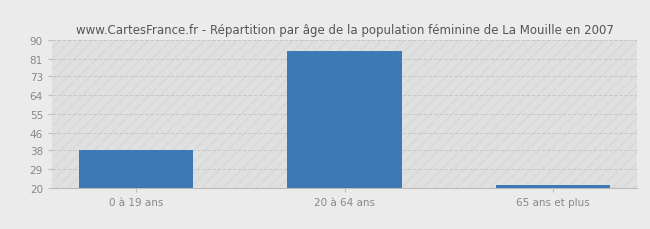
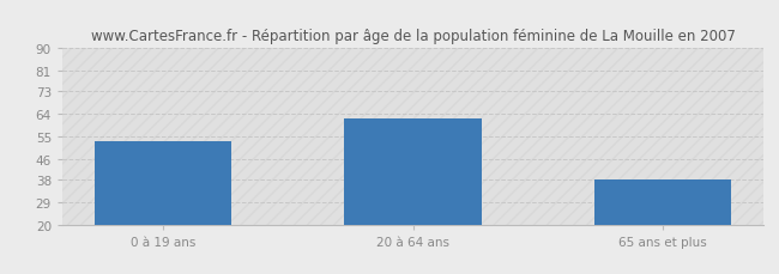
0 à 19 ans: 38 -> 53
20 à 64 ans: 85 -> 62
65 ans et plus: 21 -> 38
